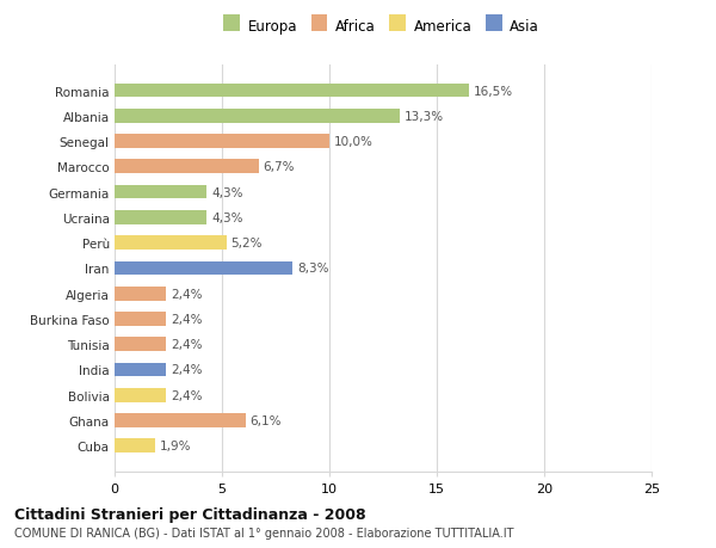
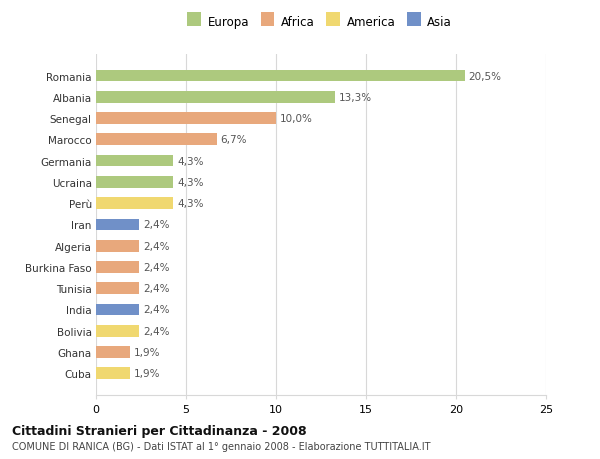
Romania: 16,5% -> 20,5%
Perù: 5,2% -> 4,3%
Iran: 8,3% -> 2,4%
Ghana: 6,1% -> 1,9%
